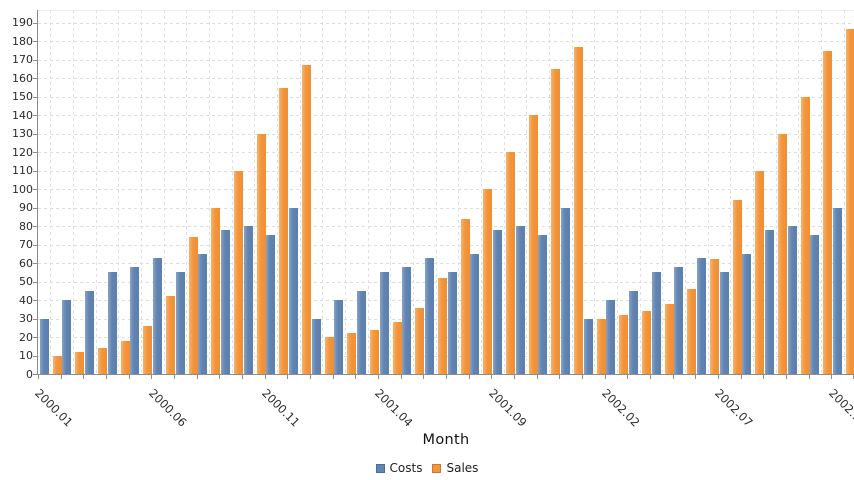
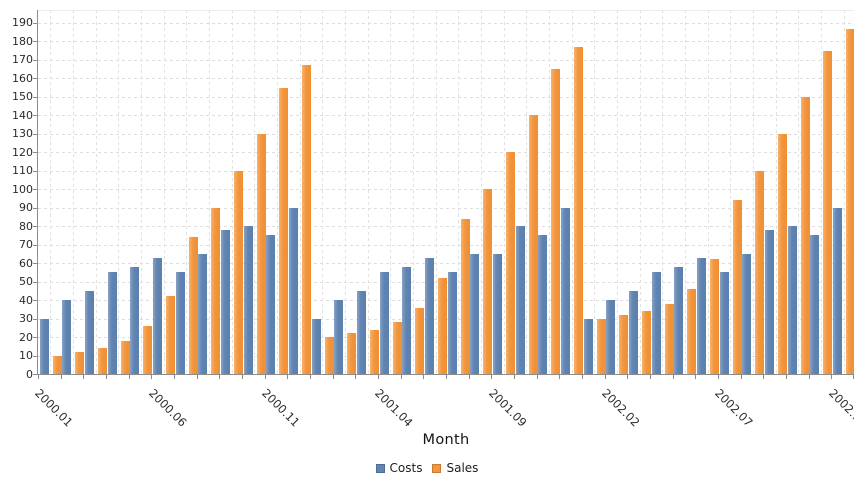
Costs/2001.09: 78 -> 65
